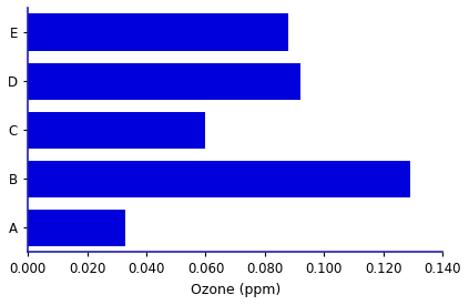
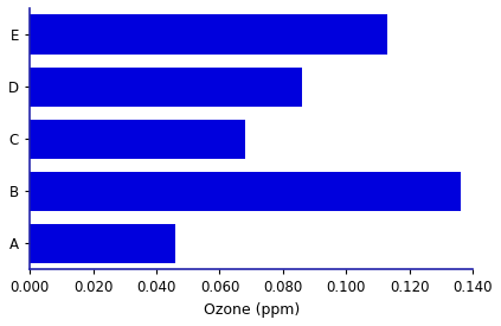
E: 0.088 -> 0.113
D: 0.092 -> 0.086
C: 0.060 -> 0.068
B: 0.129 -> 0.136
A: 0.033 -> 0.046
